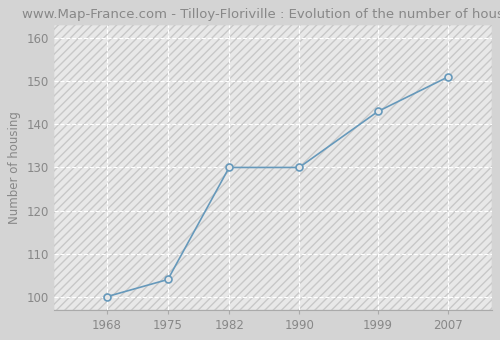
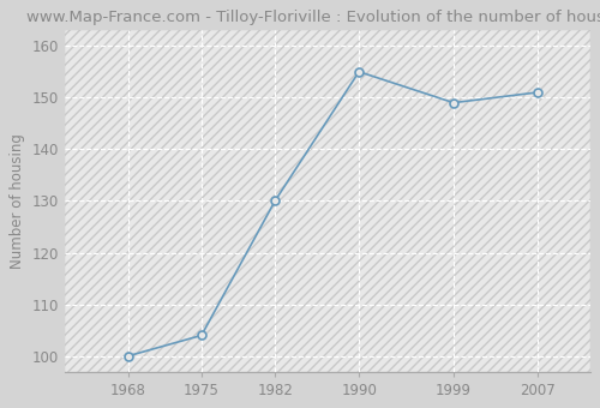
1990: 130 -> 155
1999: 143 -> 149
